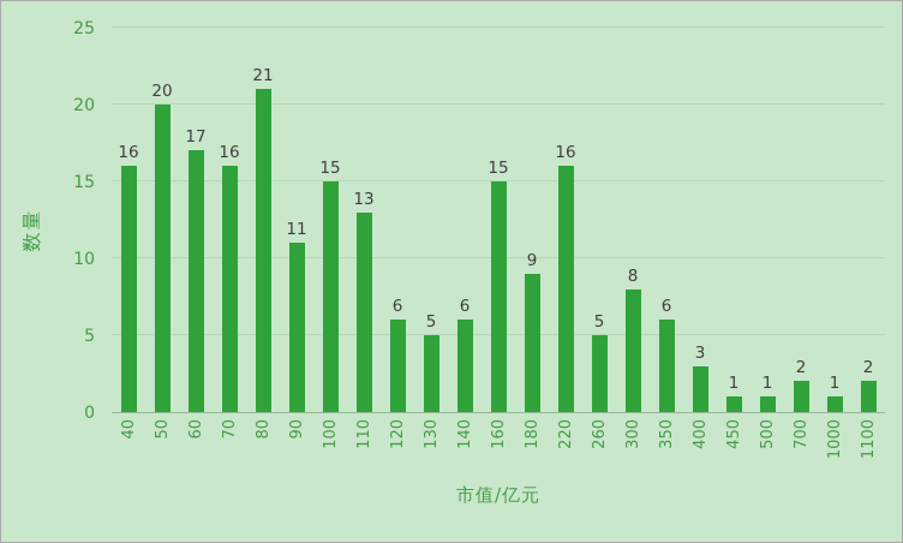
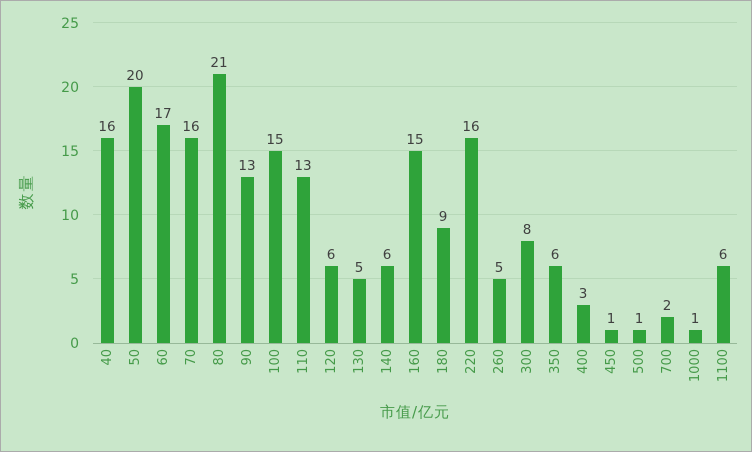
90: 11 -> 13
1100: 2 -> 6
